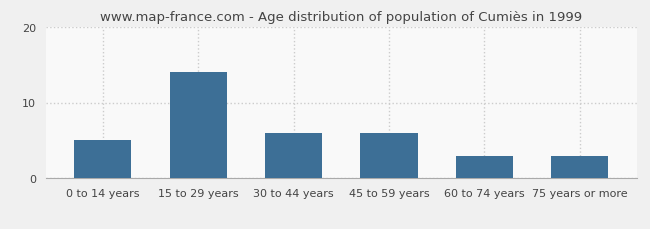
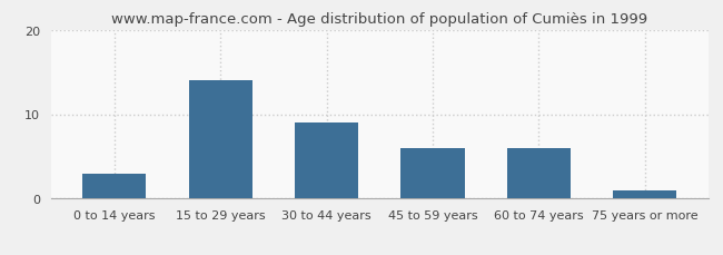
0 to 14 years: 5 -> 3
30 to 44 years: 6 -> 9
60 to 74 years: 3 -> 6
75 years or more: 3 -> 1
